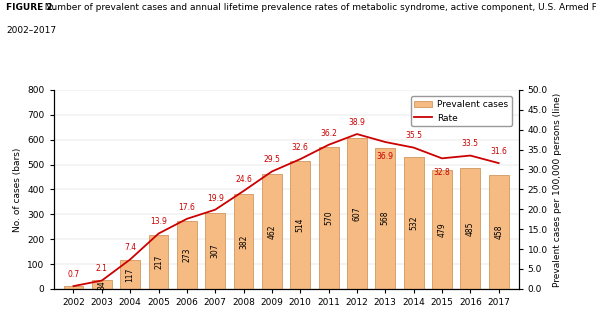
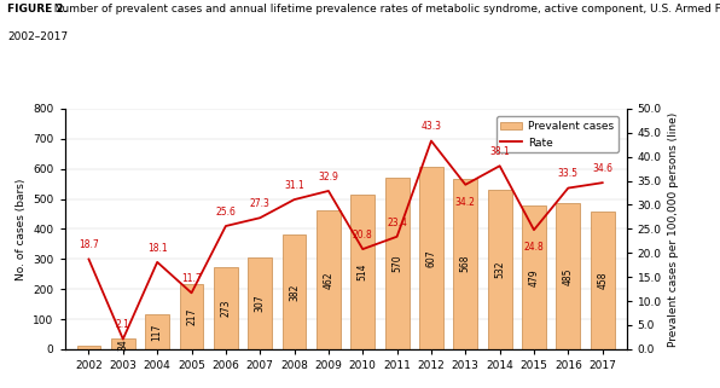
Rate/2002: 0.7 -> 18.7
Rate/2004: 7.4 -> 18.1
Rate/2005: 13.9 -> 11.7
Rate/2006: 17.6 -> 25.6
Rate/2007: 19.9 -> 27.3
Rate/2008: 24.6 -> 31.1
Rate/2009: 29.5 -> 32.9
Rate/2010: 32.6 -> 20.8
Rate/2011: 36.2 -> 23.4
Rate/2012: 38.9 -> 43.3
Rate/2013: 36.9 -> 34.2
Rate/2014: 35.5 -> 38.1
Rate/2015: 32.8 -> 24.8
Rate/2017: 31.6 -> 34.6
